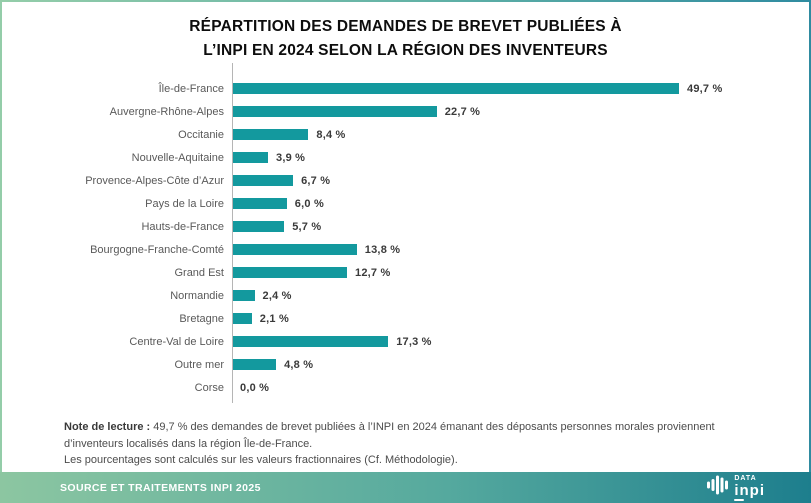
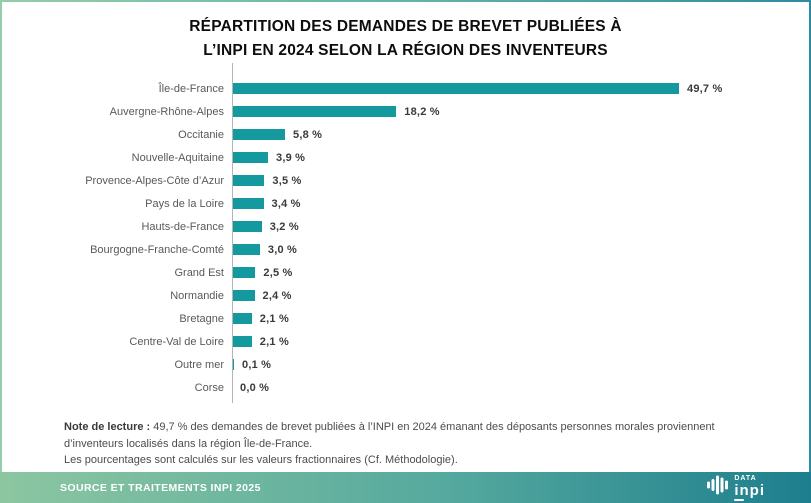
Auvergne-Rhône-Alpes: 22,7 -> 18,2
Occitanie: 8,4 -> 5,8
Provence-Alpes-Côte d’Azur: 6,7 -> 3,5
Pays de la Loire: 6,0 -> 3,4
Hauts-de-France: 5,7 -> 3,2
Bourgogne-Franche-Comté: 13,8 -> 3,0
Grand Est: 12,7 -> 2,5
Centre-Val de Loire: 17,3 -> 2,1
Outre mer: 4,8 -> 0,1
